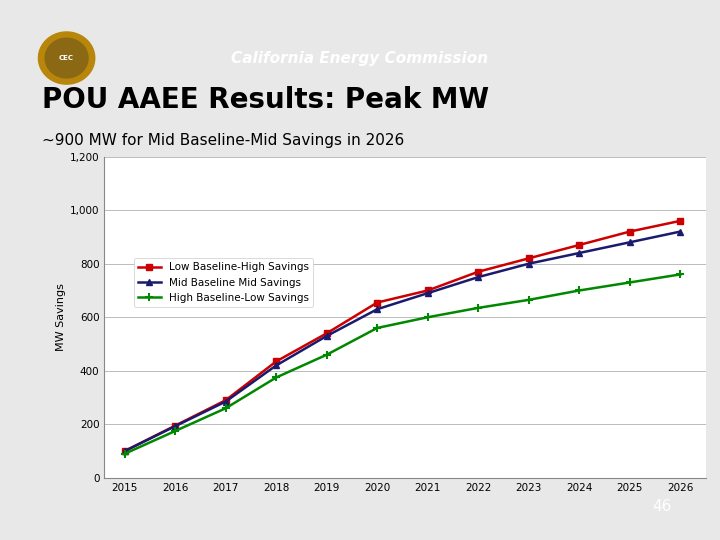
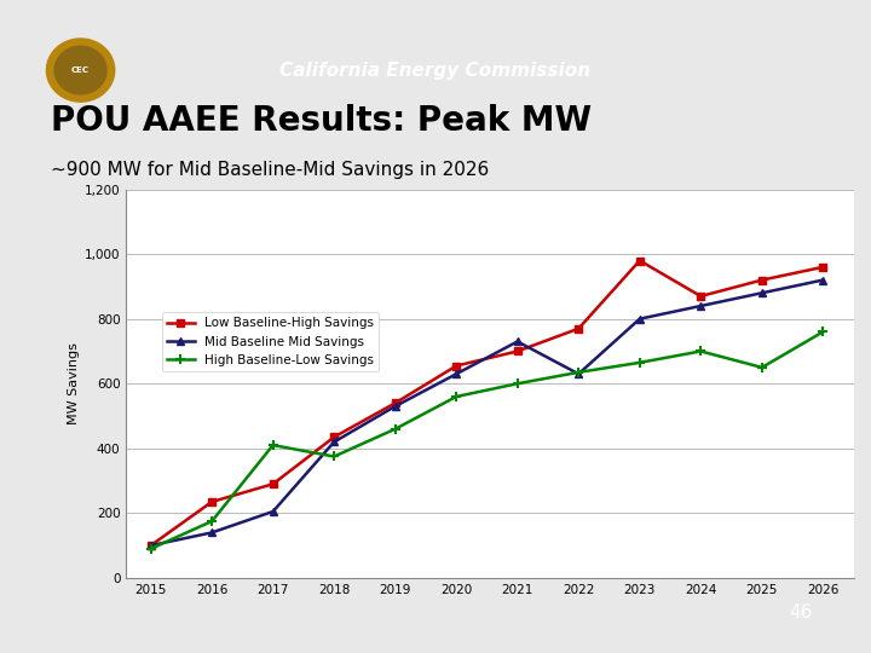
Low Baseline-High Savings/2016: 195 -> 235
Mid Baseline Mid Savings/2016: 193 -> 140
Mid Baseline Mid Savings/2017: 285 -> 205
High Baseline-Low Savings/2017: 260 -> 410
Mid Baseline Mid Savings/2021: 690 -> 730
Mid Baseline Mid Savings/2022: 750 -> 630
Low Baseline-High Savings/2023: 820 -> 980
High Baseline-Low Savings/2025: 730 -> 650
